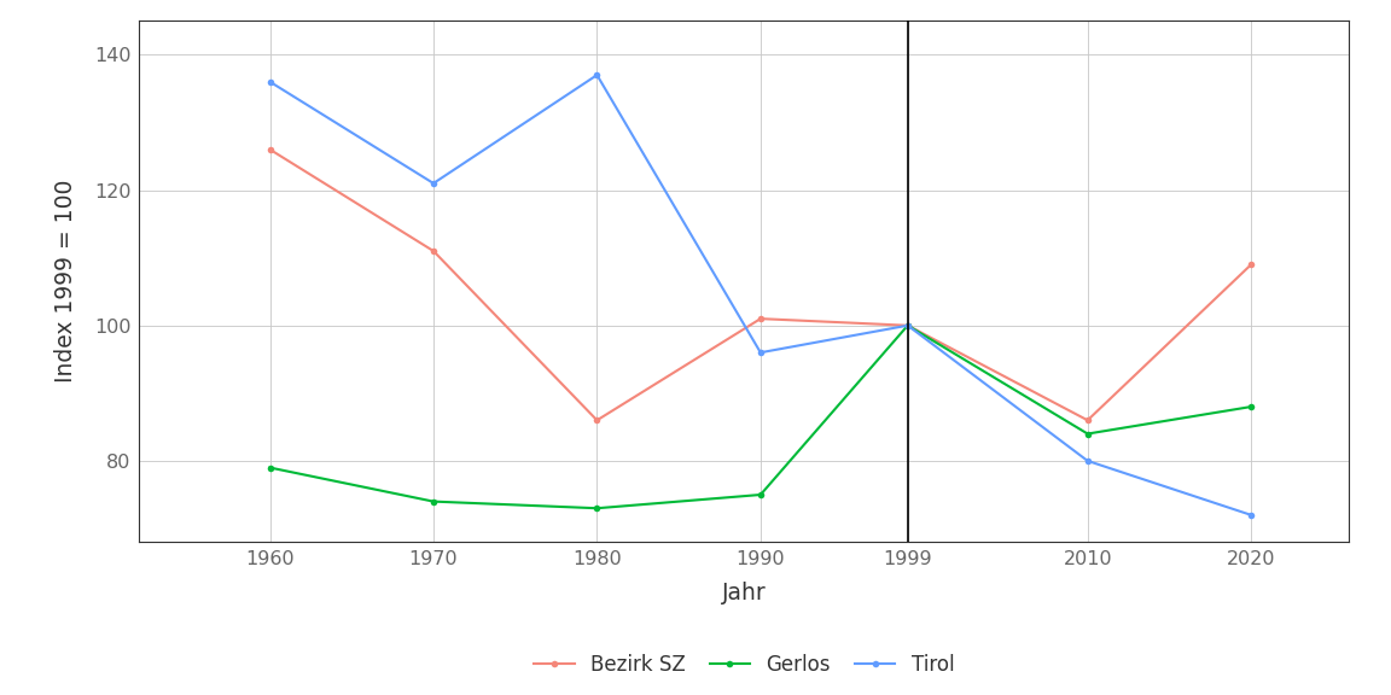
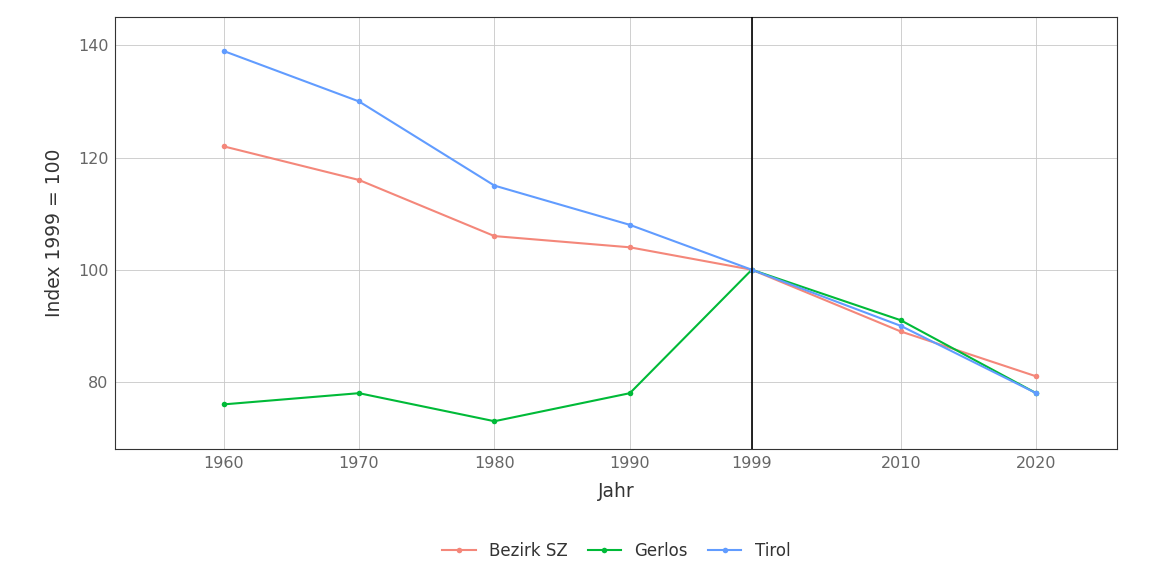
Bezirk SZ/1960: 126 -> 122
Gerlos/1960: 79 -> 76
Tirol/1960: 136 -> 139
Bezirk SZ/1970: 111 -> 116
Gerlos/1970: 74 -> 78
Tirol/1970: 121 -> 130
Bezirk SZ/1980: 86 -> 106
Tirol/1980: 137 -> 115
Bezirk SZ/1990: 101 -> 104
Gerlos/1990: 75 -> 78
Tirol/1990: 96 -> 108
Bezirk SZ/2010: 86 -> 89
Gerlos/2010: 84 -> 91
Tirol/2010: 80 -> 90
Bezirk SZ/2020: 109 -> 81
Gerlos/2020: 88 -> 78
Tirol/2020: 72 -> 78
